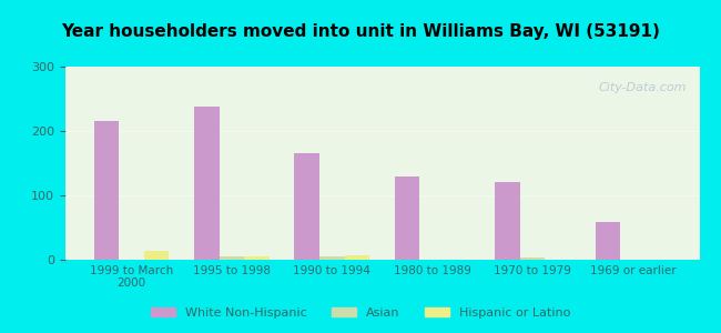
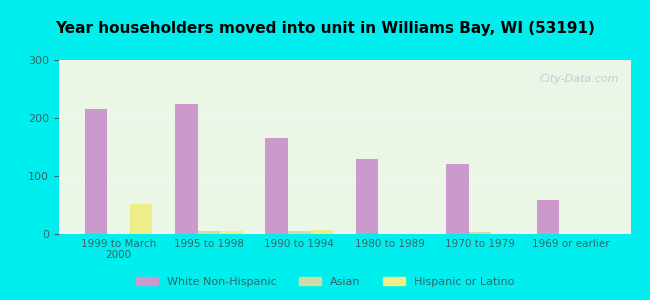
Hispanic or Latino/1999 to March 2000: 13 -> 52
White Non-Hispanic/1995 to 1998: 238 -> 224
